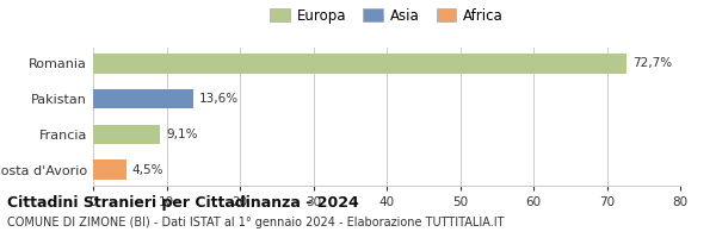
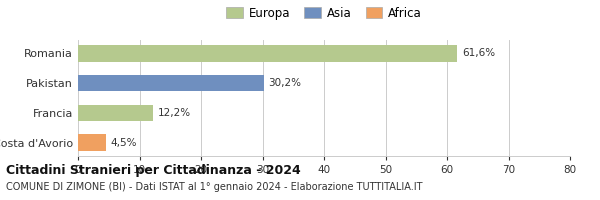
Romania: 72,7% -> 61,6%
Pakistan: 13,6% -> 30,2%
Francia: 9,1% -> 12,2%
